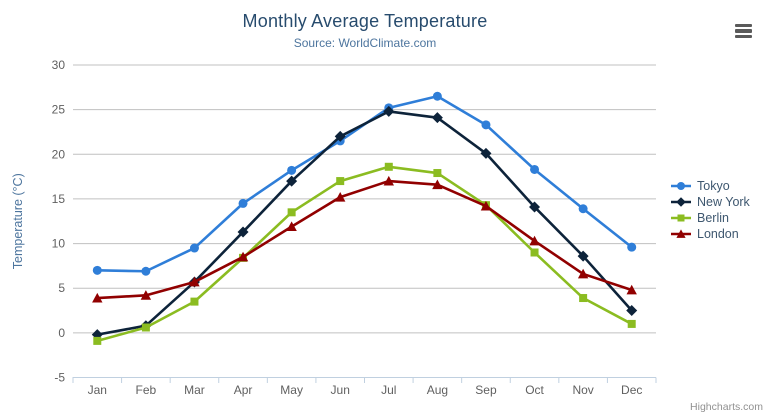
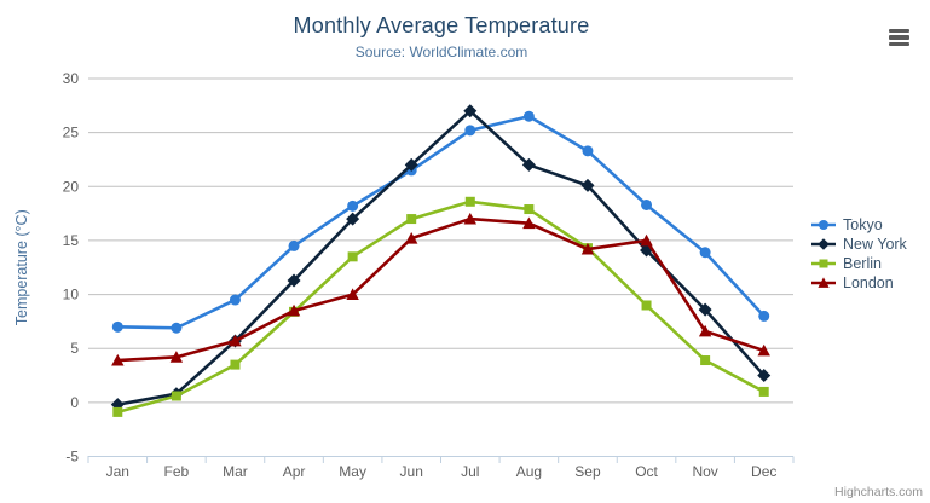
London/May: 12 -> 10
New York/Jul: 25 -> 27
New York/Aug: 24 -> 22
London/Oct: 10 -> 15
Tokyo/Dec: 10 -> 8
